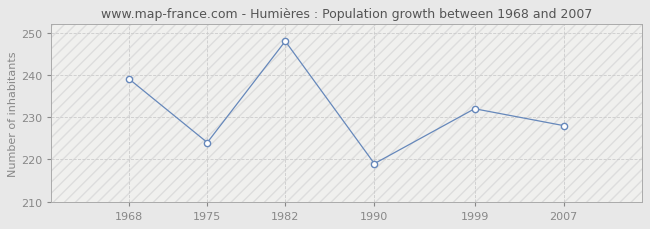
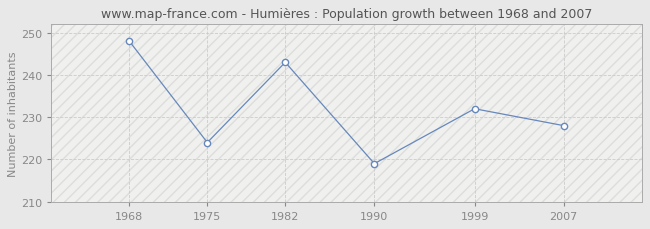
1968: 239 -> 248
1982: 248 -> 243
